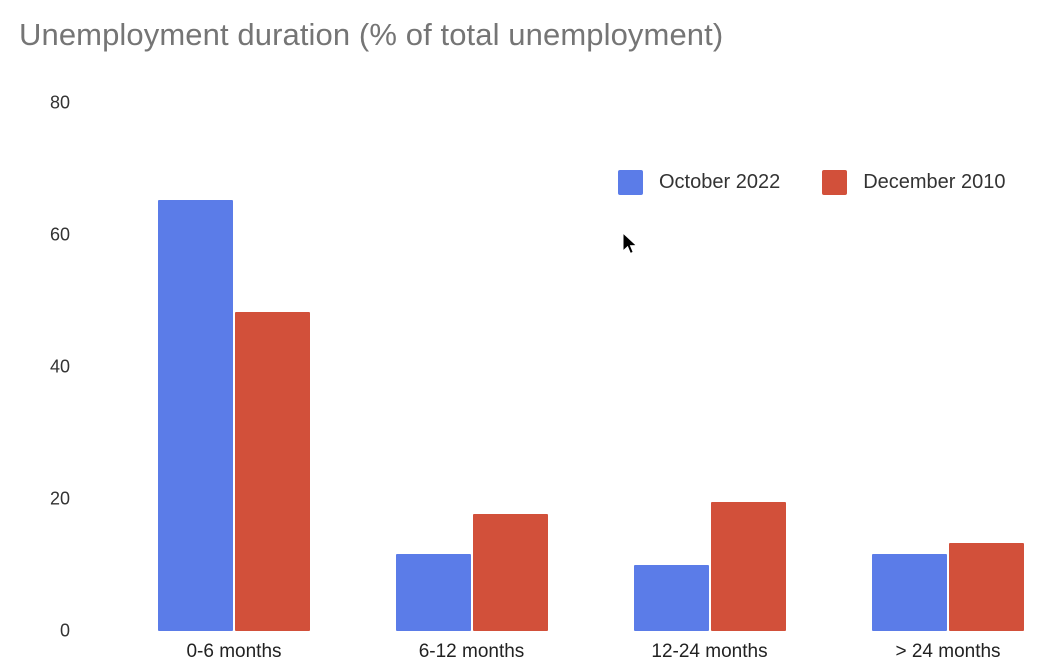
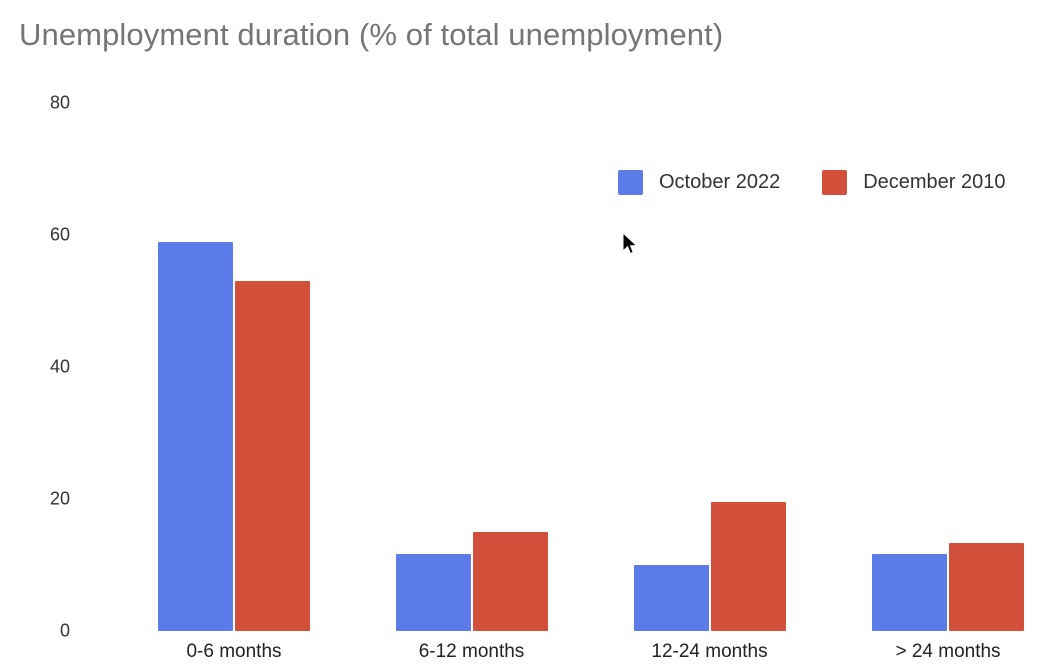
October 2022/0-6 months: 65 -> 59
December 2010/0-6 months: 48 -> 53
December 2010/6-12 months: 18 -> 15
